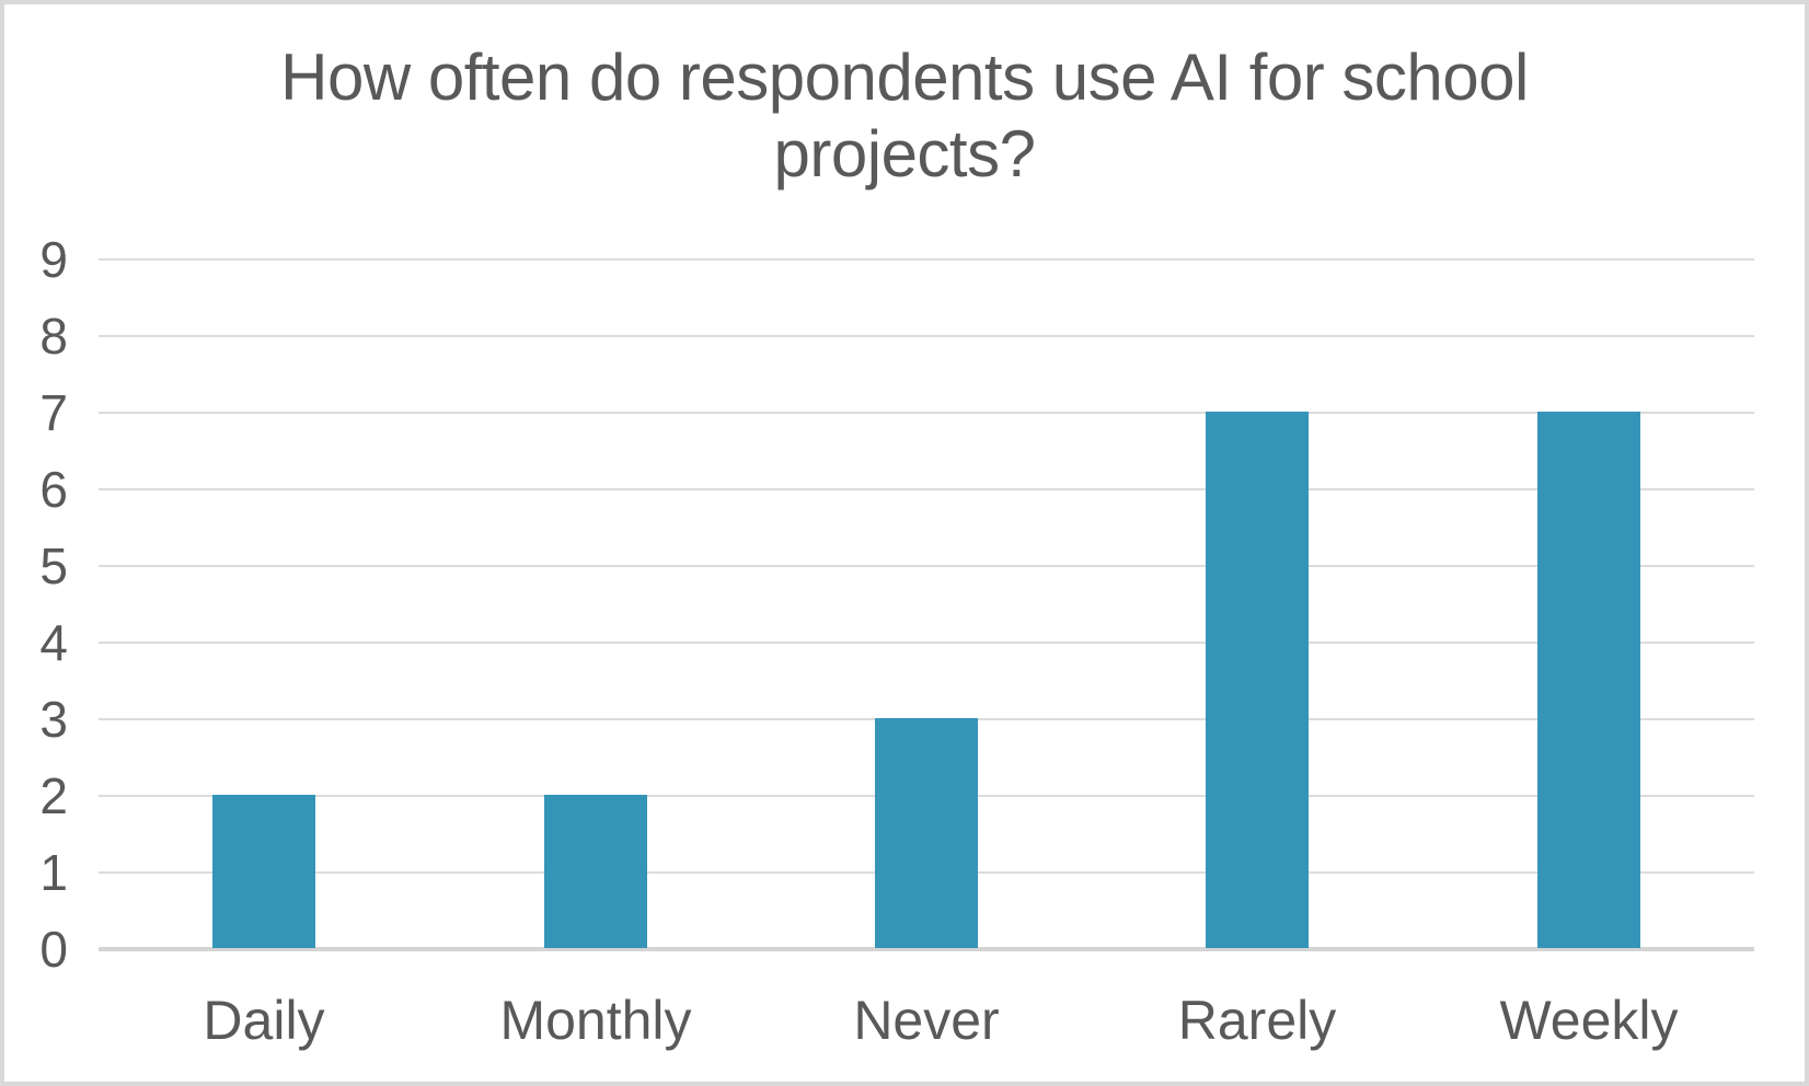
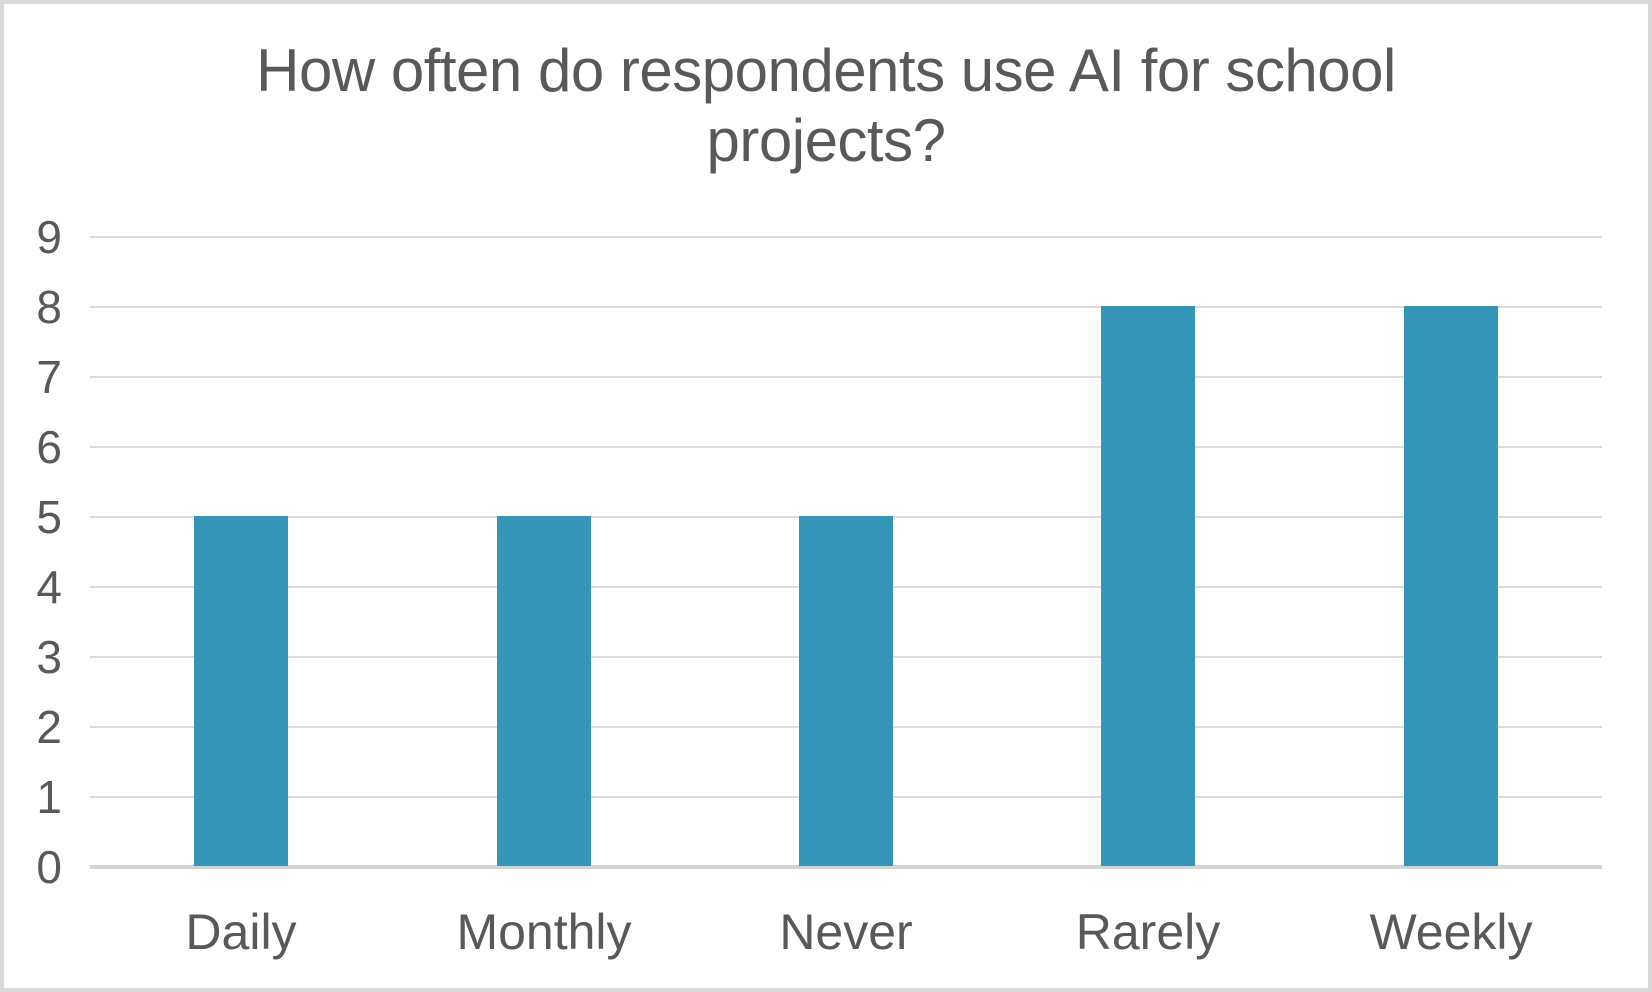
Daily: 2 -> 5
Monthly: 2 -> 5
Never: 3 -> 5
Rarely: 7 -> 8
Weekly: 7 -> 8
